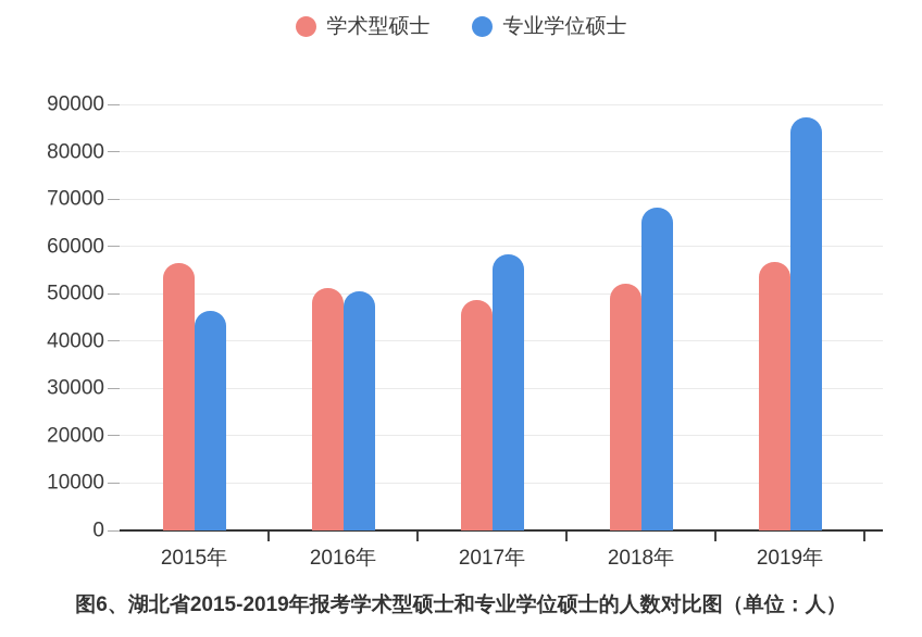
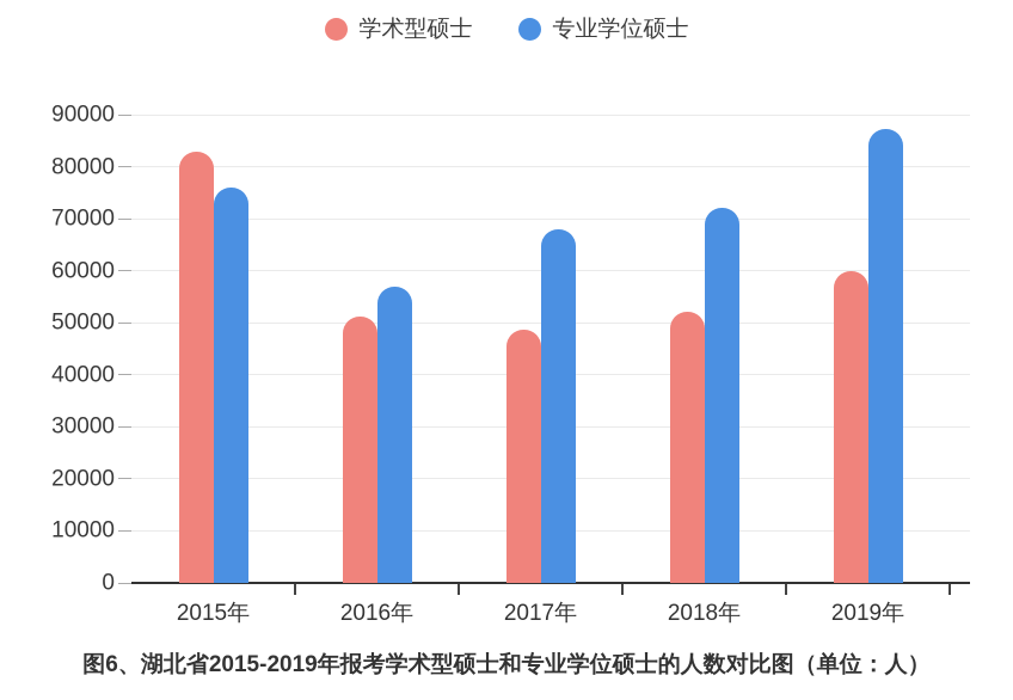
学术型硕士/2015年: 56000 -> 83000
专业学位硕士/2015年: 46000 -> 76000
专业学位硕士/2016年: 50000 -> 57000
专业学位硕士/2017年: 58000 -> 68000
专业学位硕士/2018年: 68000 -> 72000
学术型硕士/2019年: 57000 -> 60000
